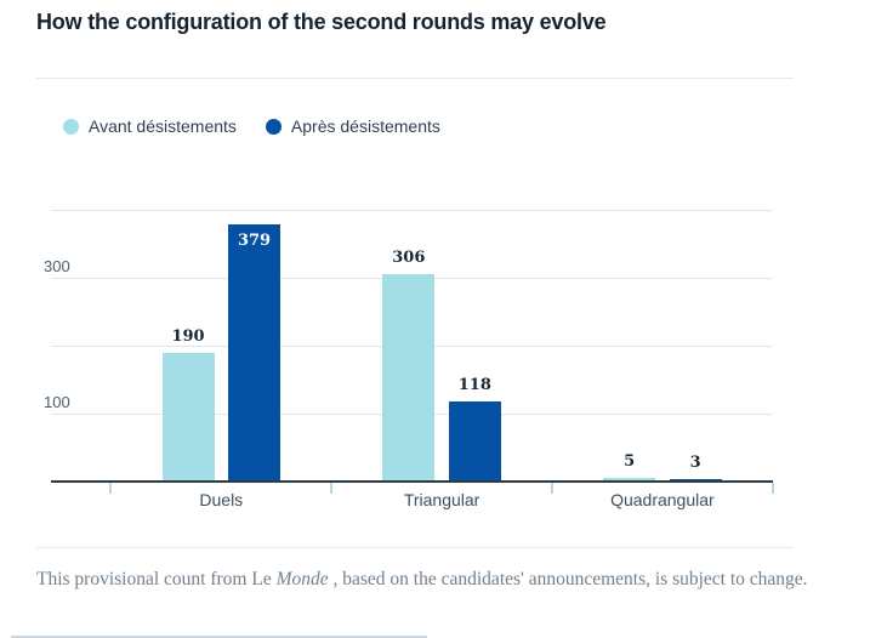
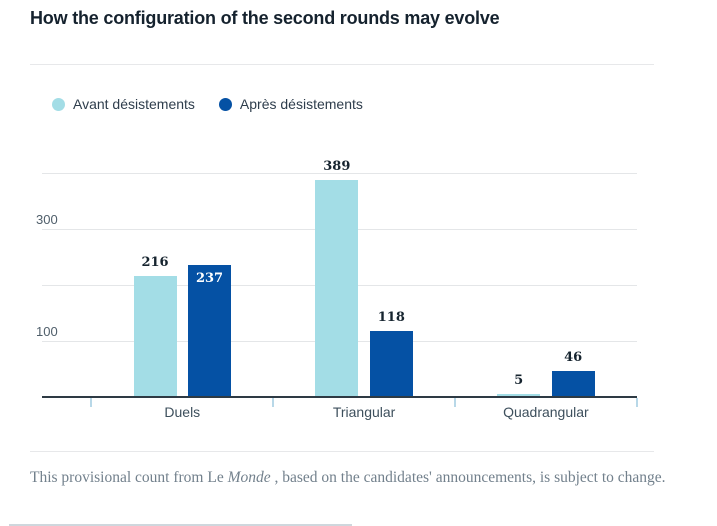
Avant désistements/Duels: 190 -> 216
Après désistements/Duels: 379 -> 237
Avant désistements/Triangular: 306 -> 389
Après désistements/Quadrangular: 3 -> 46
